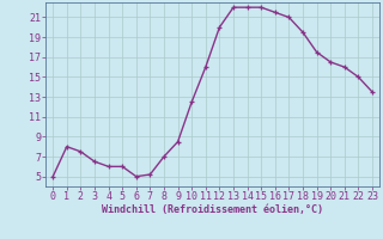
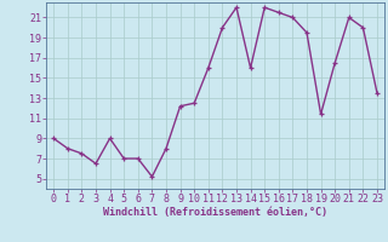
0: 5.0 -> 9.0
4: 6.0 -> 9.0
5: 6.0 -> 7.0
6: 5.0 -> 7.0
8: 7.0 -> 8.0
9: 8.5 -> 12.2
14: 22.0 -> 16.0
19: 17.5 -> 11.4
21: 16.0 -> 21.0
22: 15.0 -> 20.0
